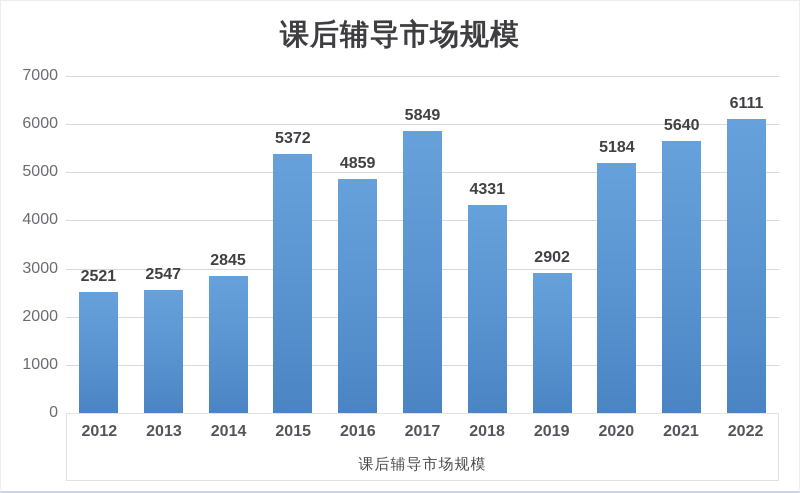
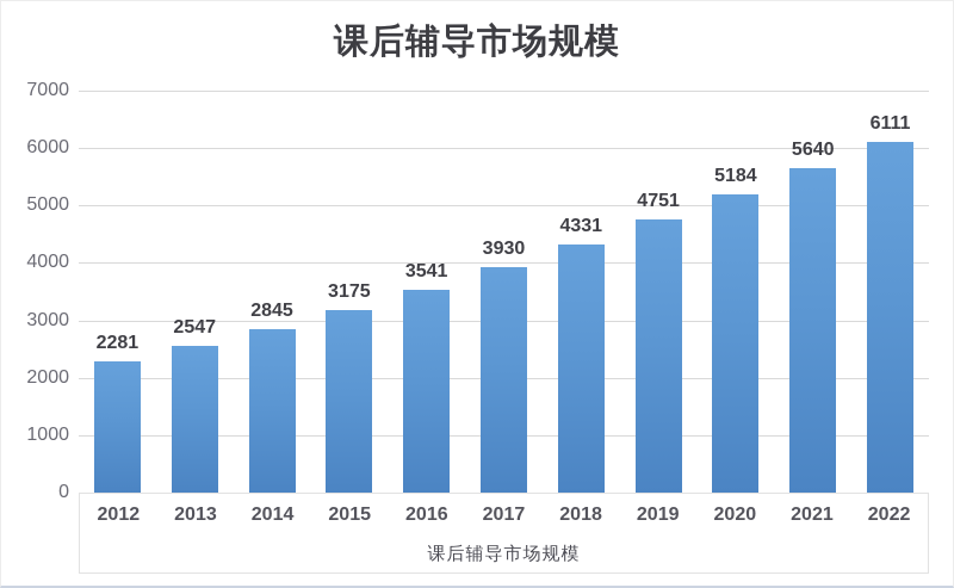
2012: 2521 -> 2281
2015: 5372 -> 3175
2016: 4859 -> 3541
2017: 5849 -> 3930
2019: 2902 -> 4751
